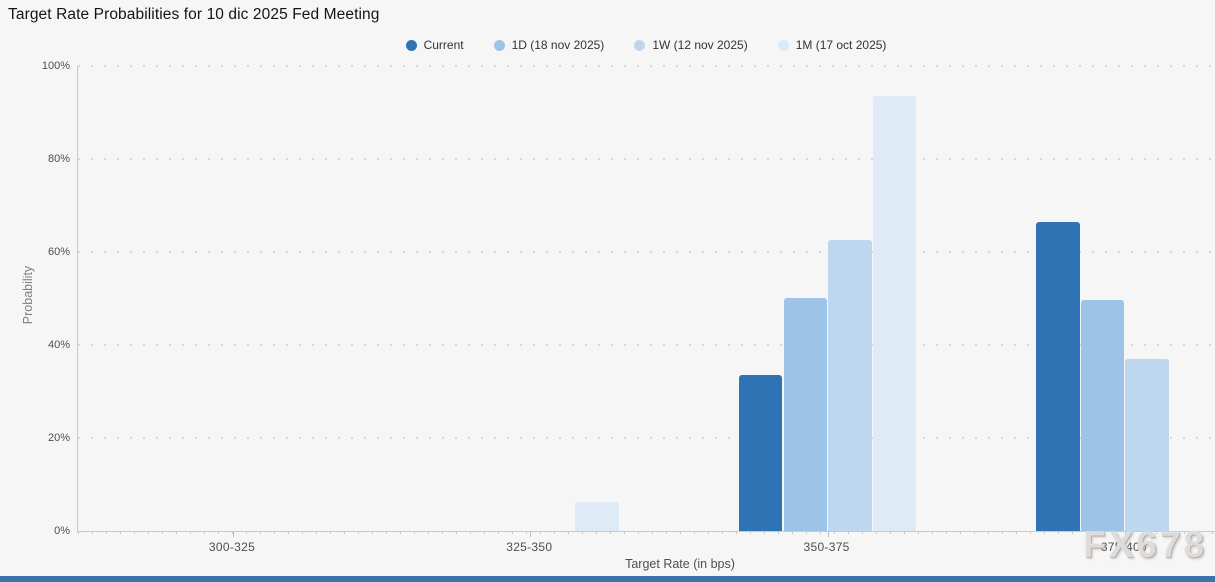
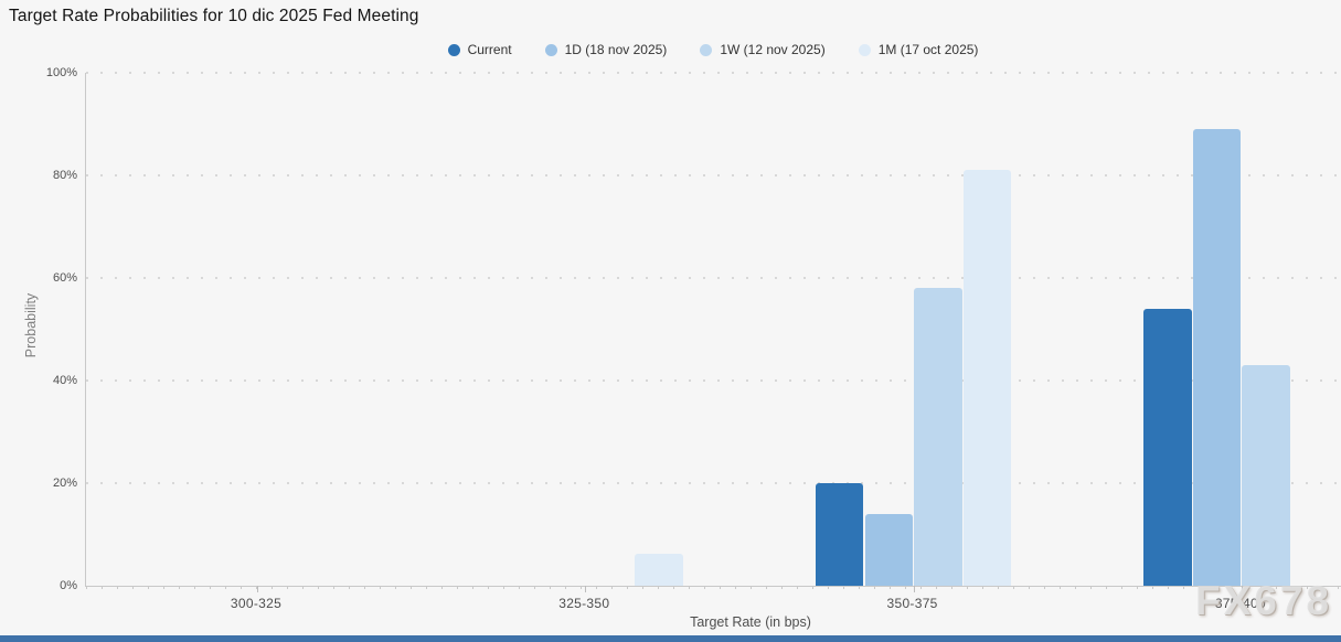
Current/350-375: 34% -> 20%
1D (18 nov 2025)/350-375: 50% -> 14%
1W (12 nov 2025)/350-375: 63% -> 58%
1M (17 oct 2025)/350-375: 94% -> 81%
Current/375-400: 66% -> 54%
1D (18 nov 2025)/375-400: 50% -> 89%
1W (12 nov 2025)/375-400: 37% -> 43%
